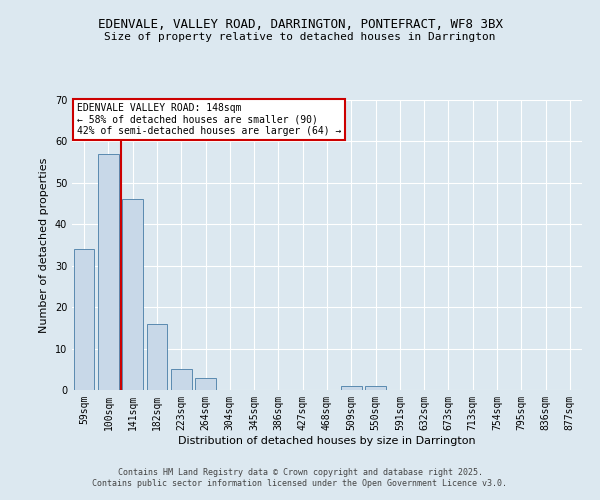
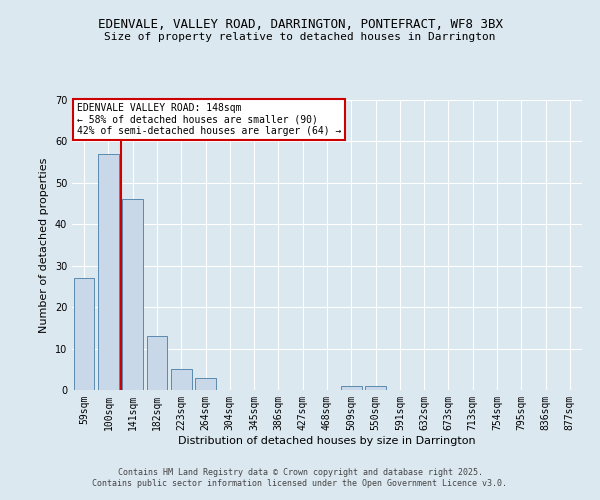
59sqm: 34 -> 27
182sqm: 16 -> 13
